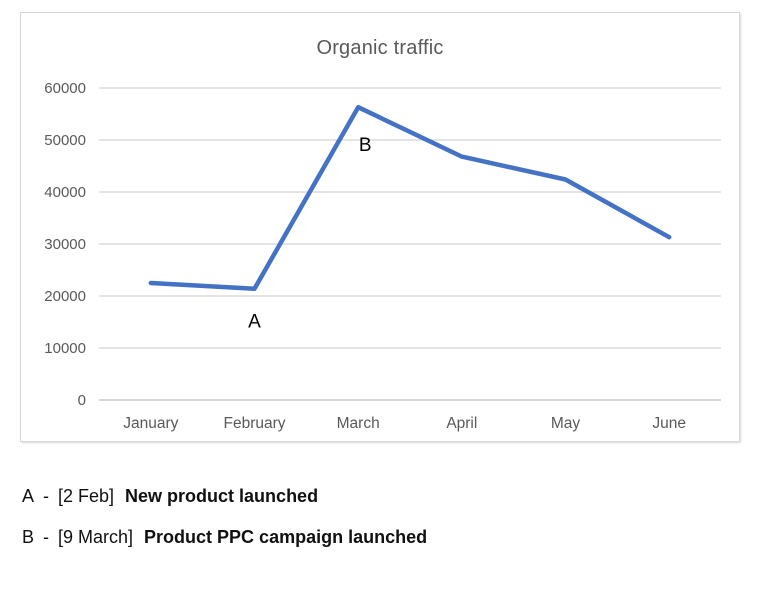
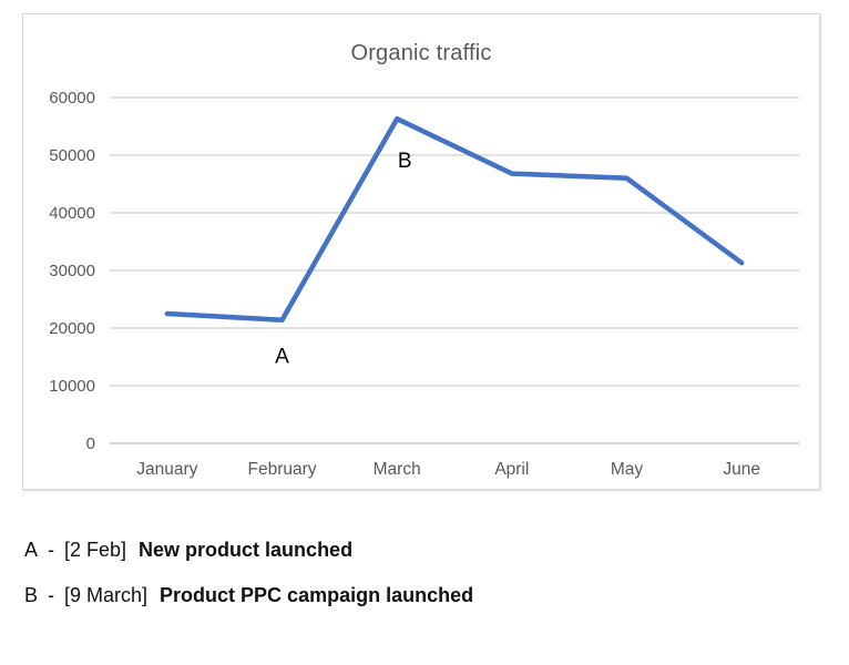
May: 42000 -> 46000
